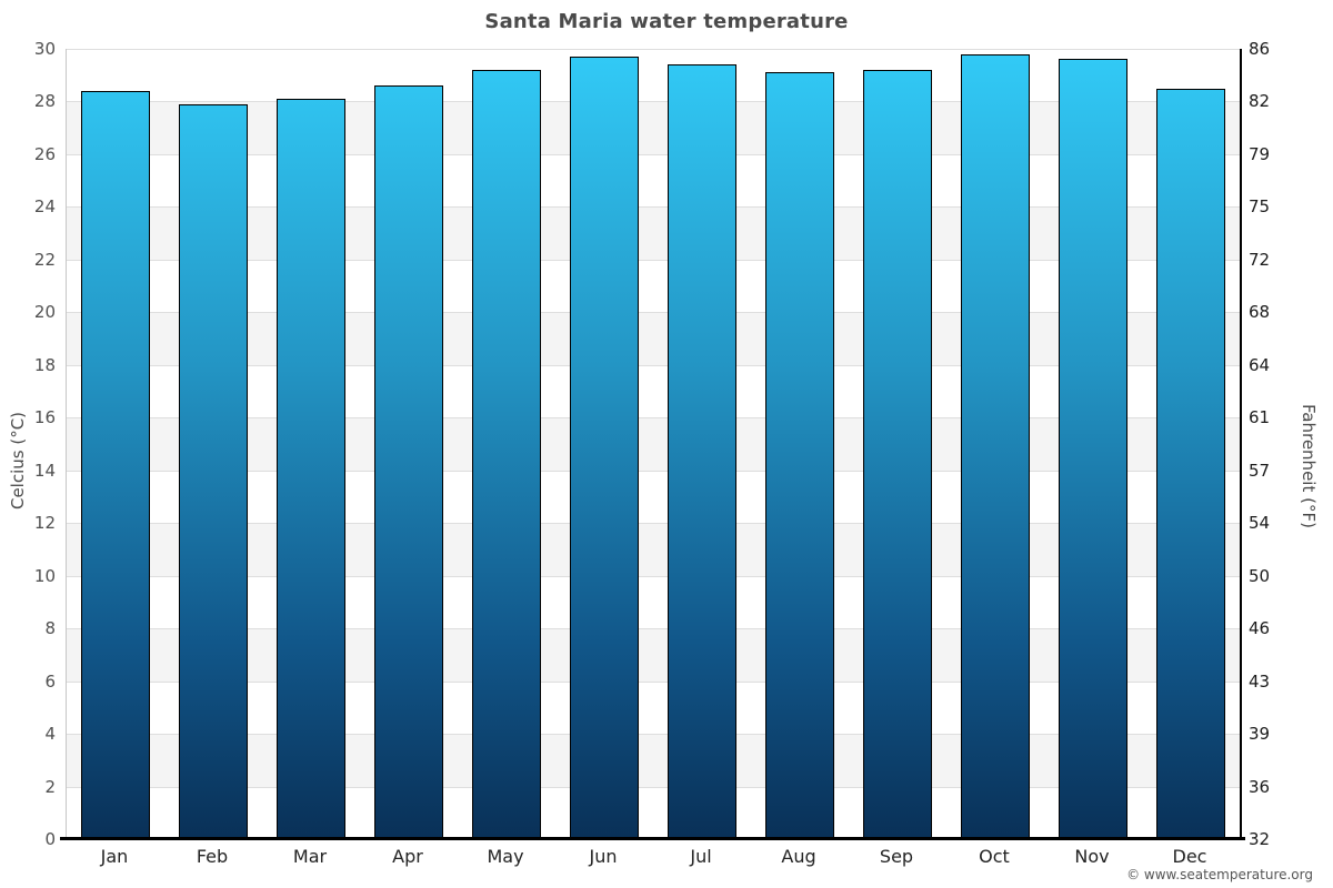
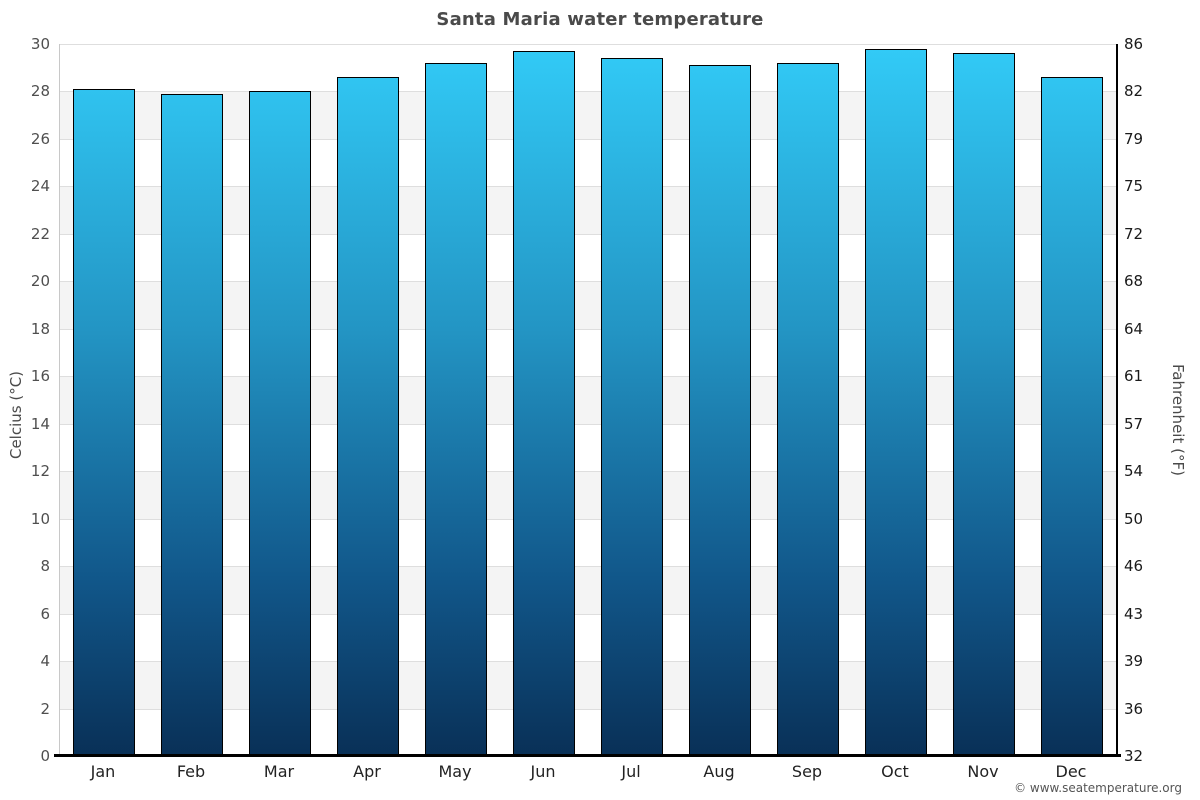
Jan: 28.4 -> 28.1
Mar: 28.1 -> 28.0
Dec: 28.5 -> 28.6
